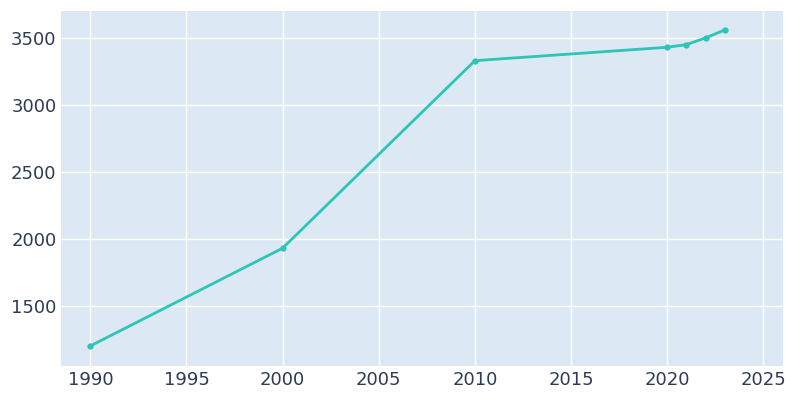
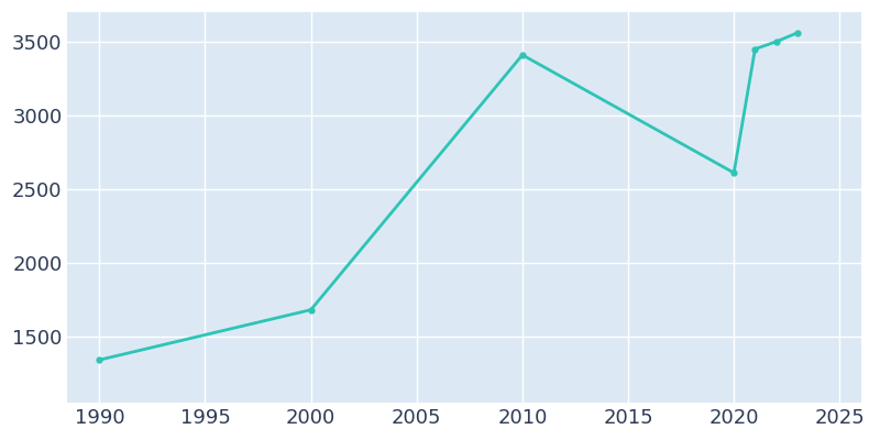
1990: 1200 -> 1340
2000: 1930 -> 1680
2010: 3330 -> 3410
2020: 3430 -> 2610
